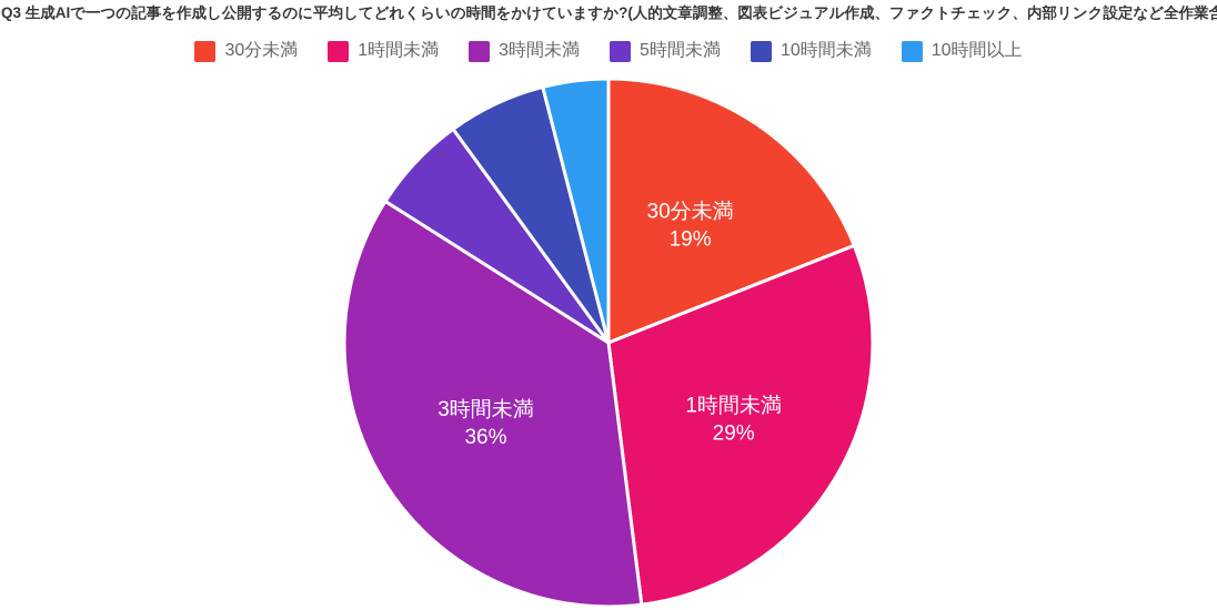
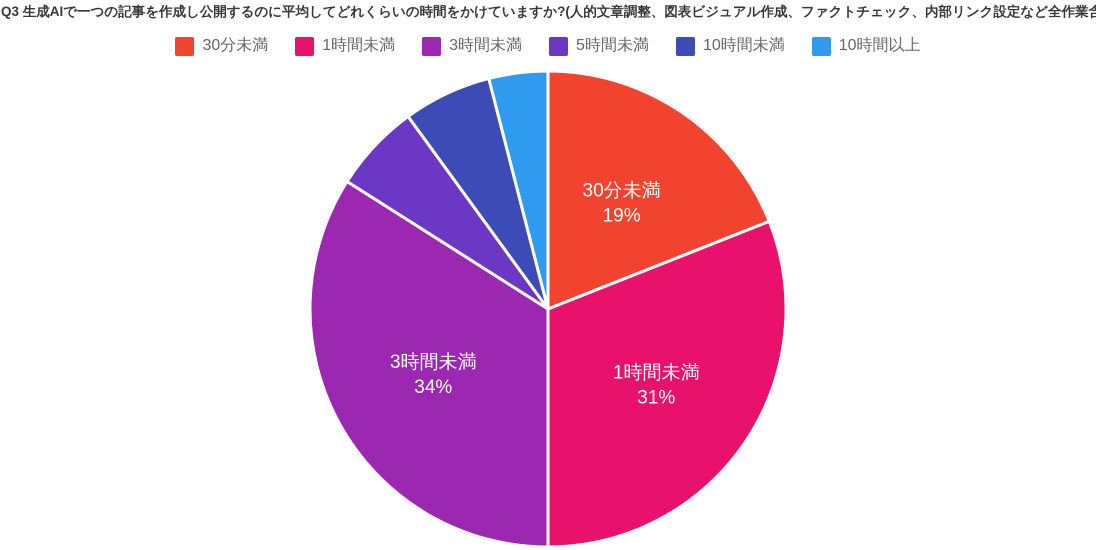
1時間未満: 29% -> 31%
3時間未満: 36% -> 34%
